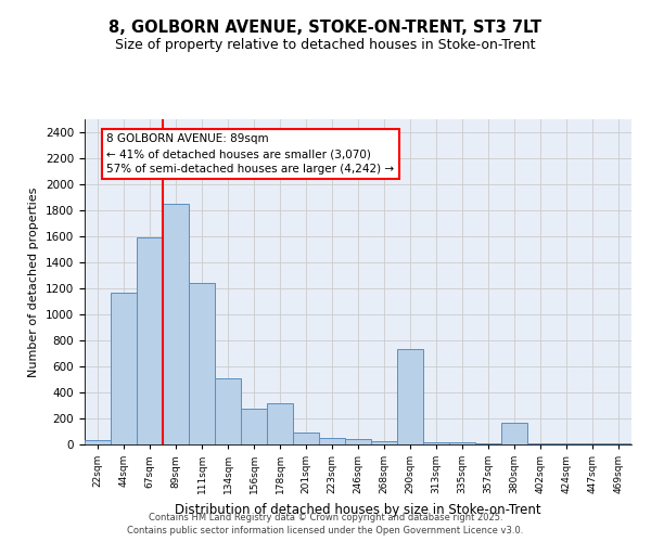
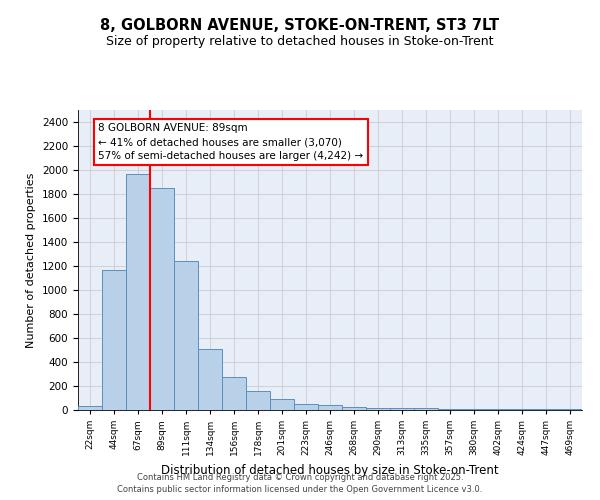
67sqm: 1590 -> 1970
178sqm: 320 -> 160
290sqm: 730 -> 20
380sqm: 170 -> 0
